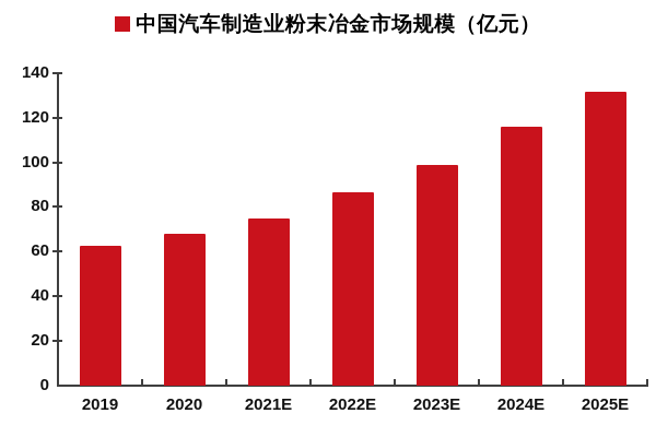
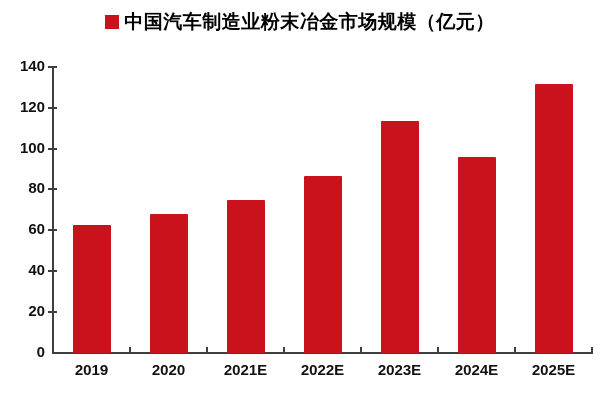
2023E: 99 -> 114
2024E: 116 -> 96
